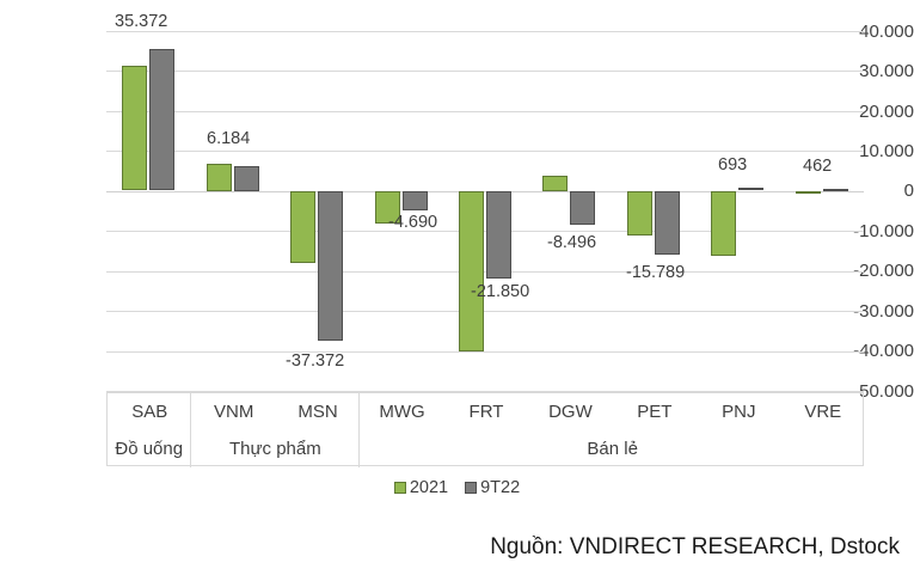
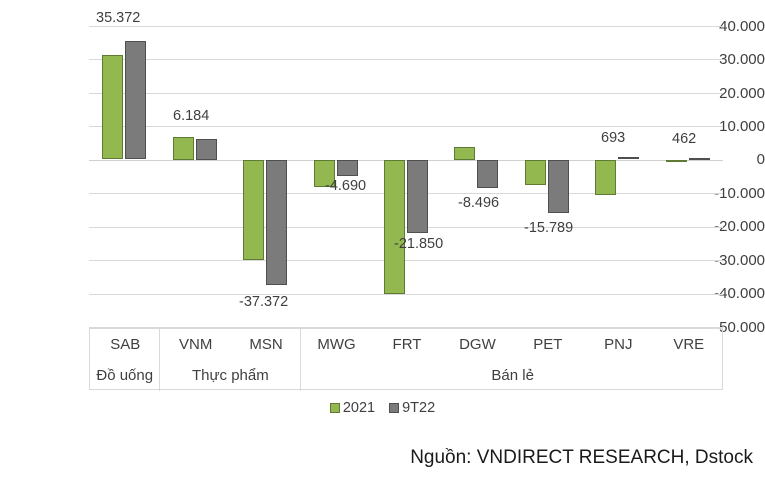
2021/MSN: -18000 -> -30000
2021/PET: -11000 -> -8000
2021/PNJ: -16000 -> -10000
